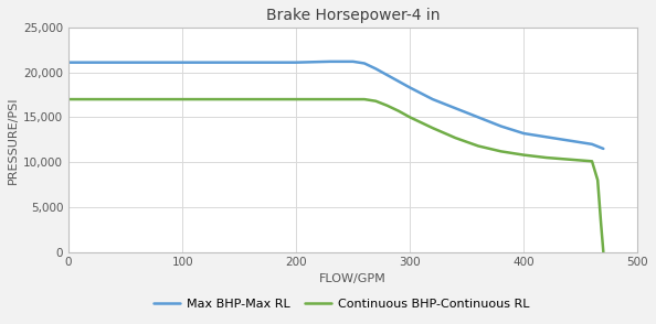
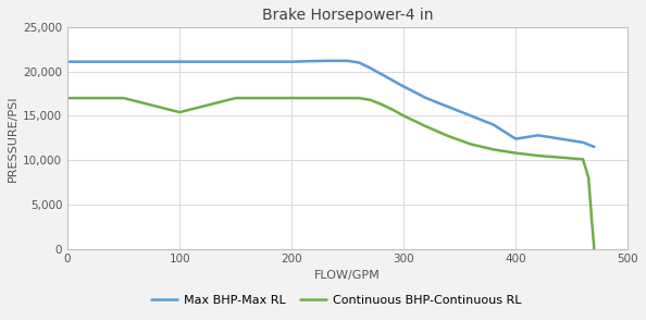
Continuous BHP-Continuous RL/100: 17,000 -> 15,400
Max BHP-Max RL/400: 13,200 -> 12,400
